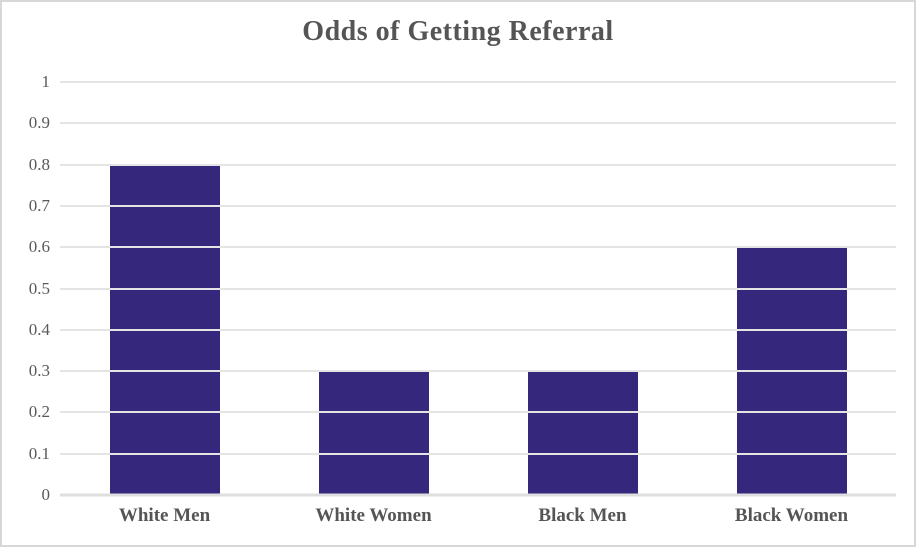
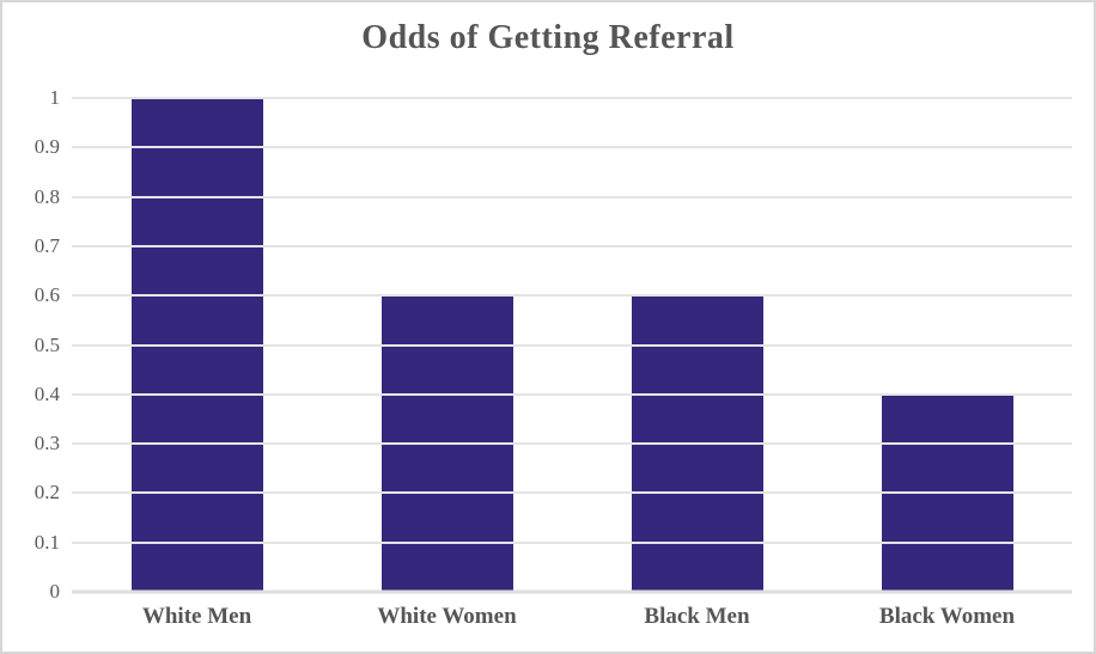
White Men: 0.8 -> 1.0
White Women: 0.3 -> 0.6
Black Men: 0.3 -> 0.6
Black Women: 0.6 -> 0.4
